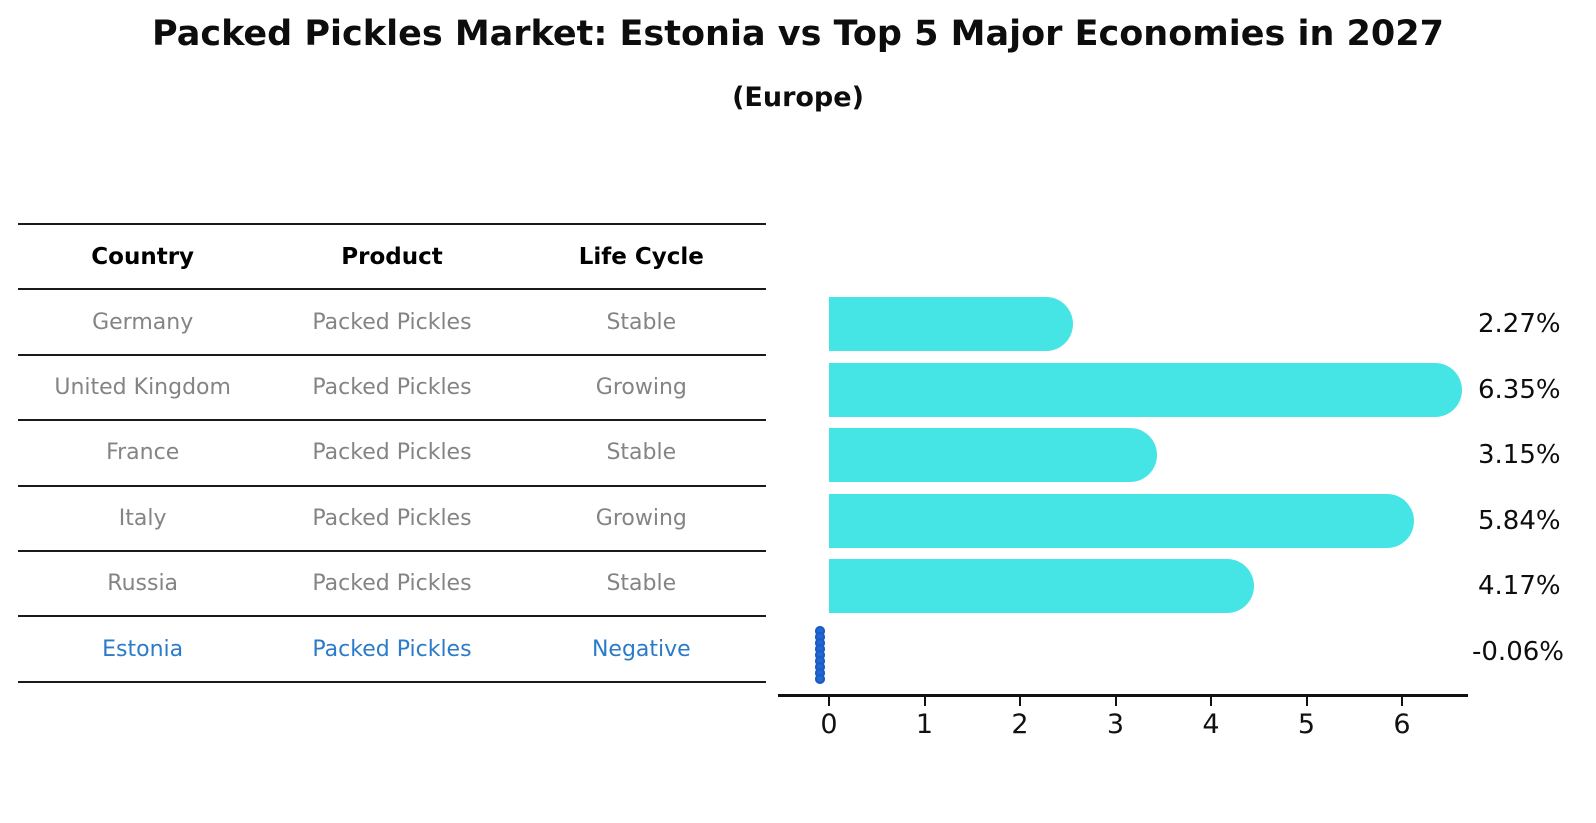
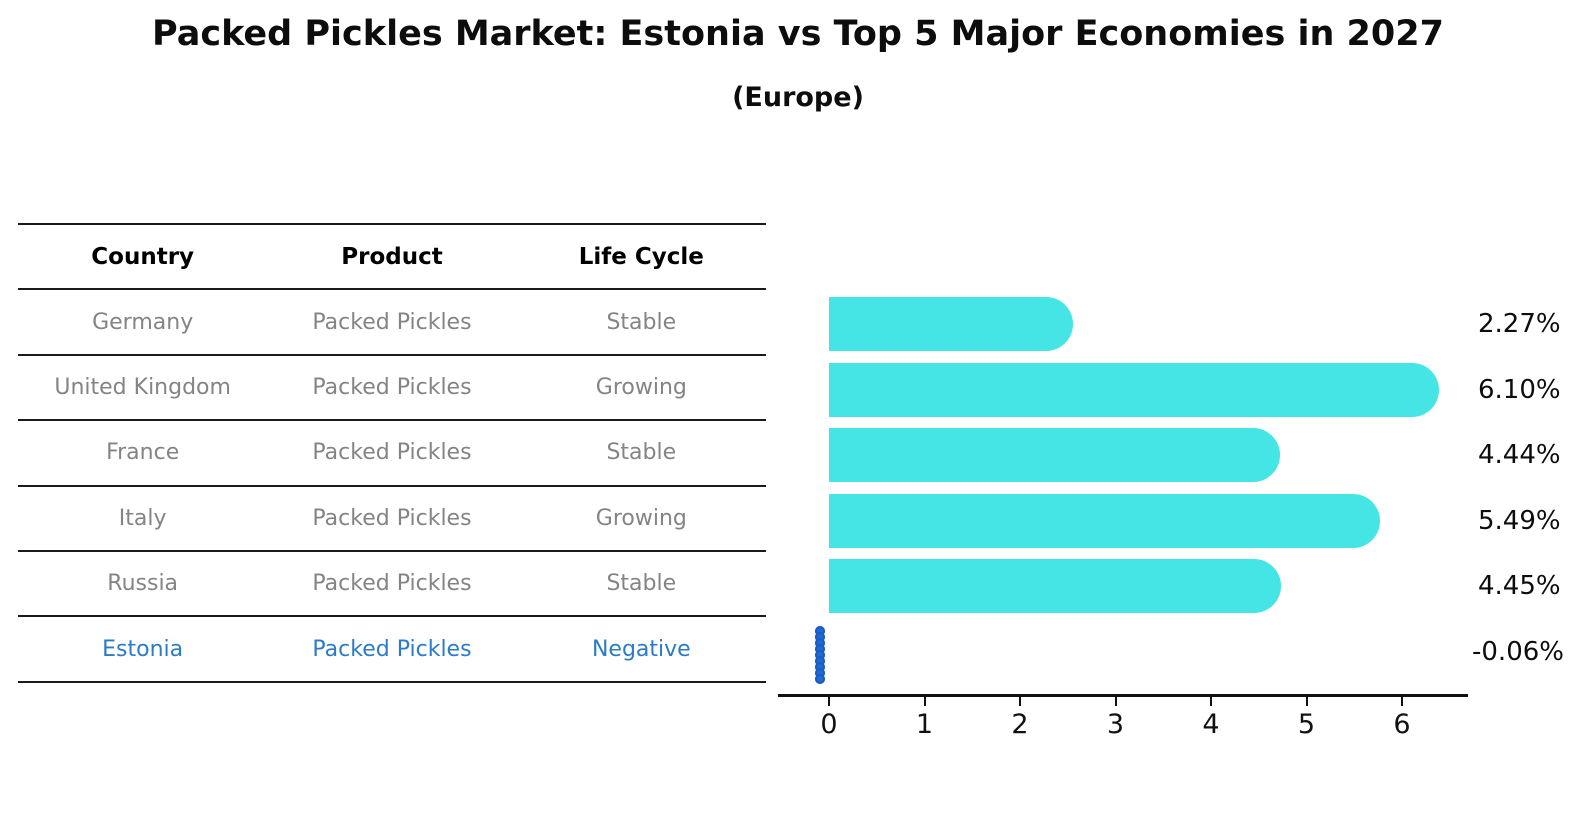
United Kingdom: 6.35% -> 6.10%
France: 3.15% -> 4.44%
Italy: 5.84% -> 5.49%
Russia: 4.17% -> 4.45%
